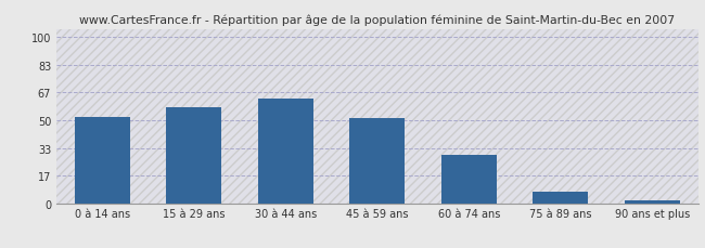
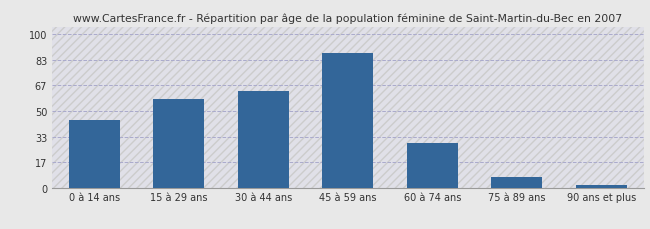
0 à 14 ans: 52 -> 44
45 à 59 ans: 51 -> 88
